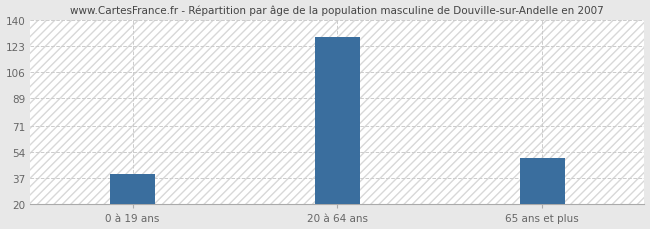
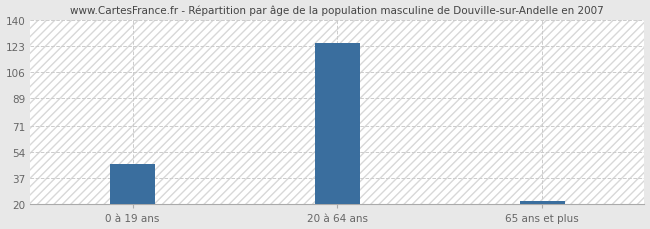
0 à 19 ans: 40 -> 46
20 à 64 ans: 129 -> 125
65 ans et plus: 50 -> 22
